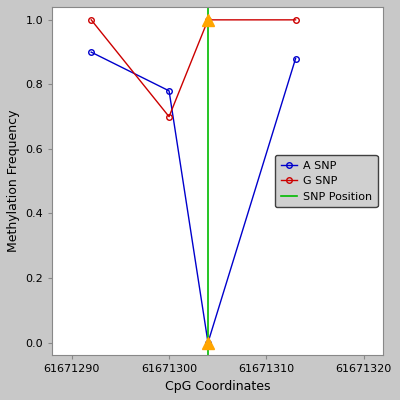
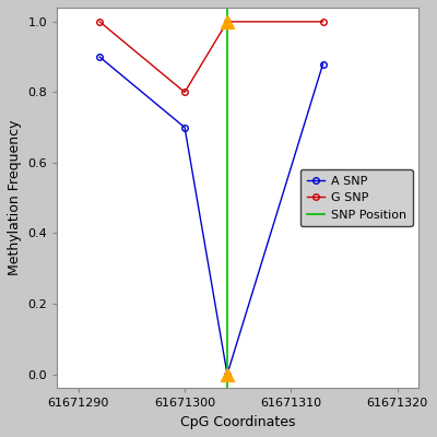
A SNP/61671300: 0.78 -> 0.70
G SNP/61671300: 0.7 -> 0.8
